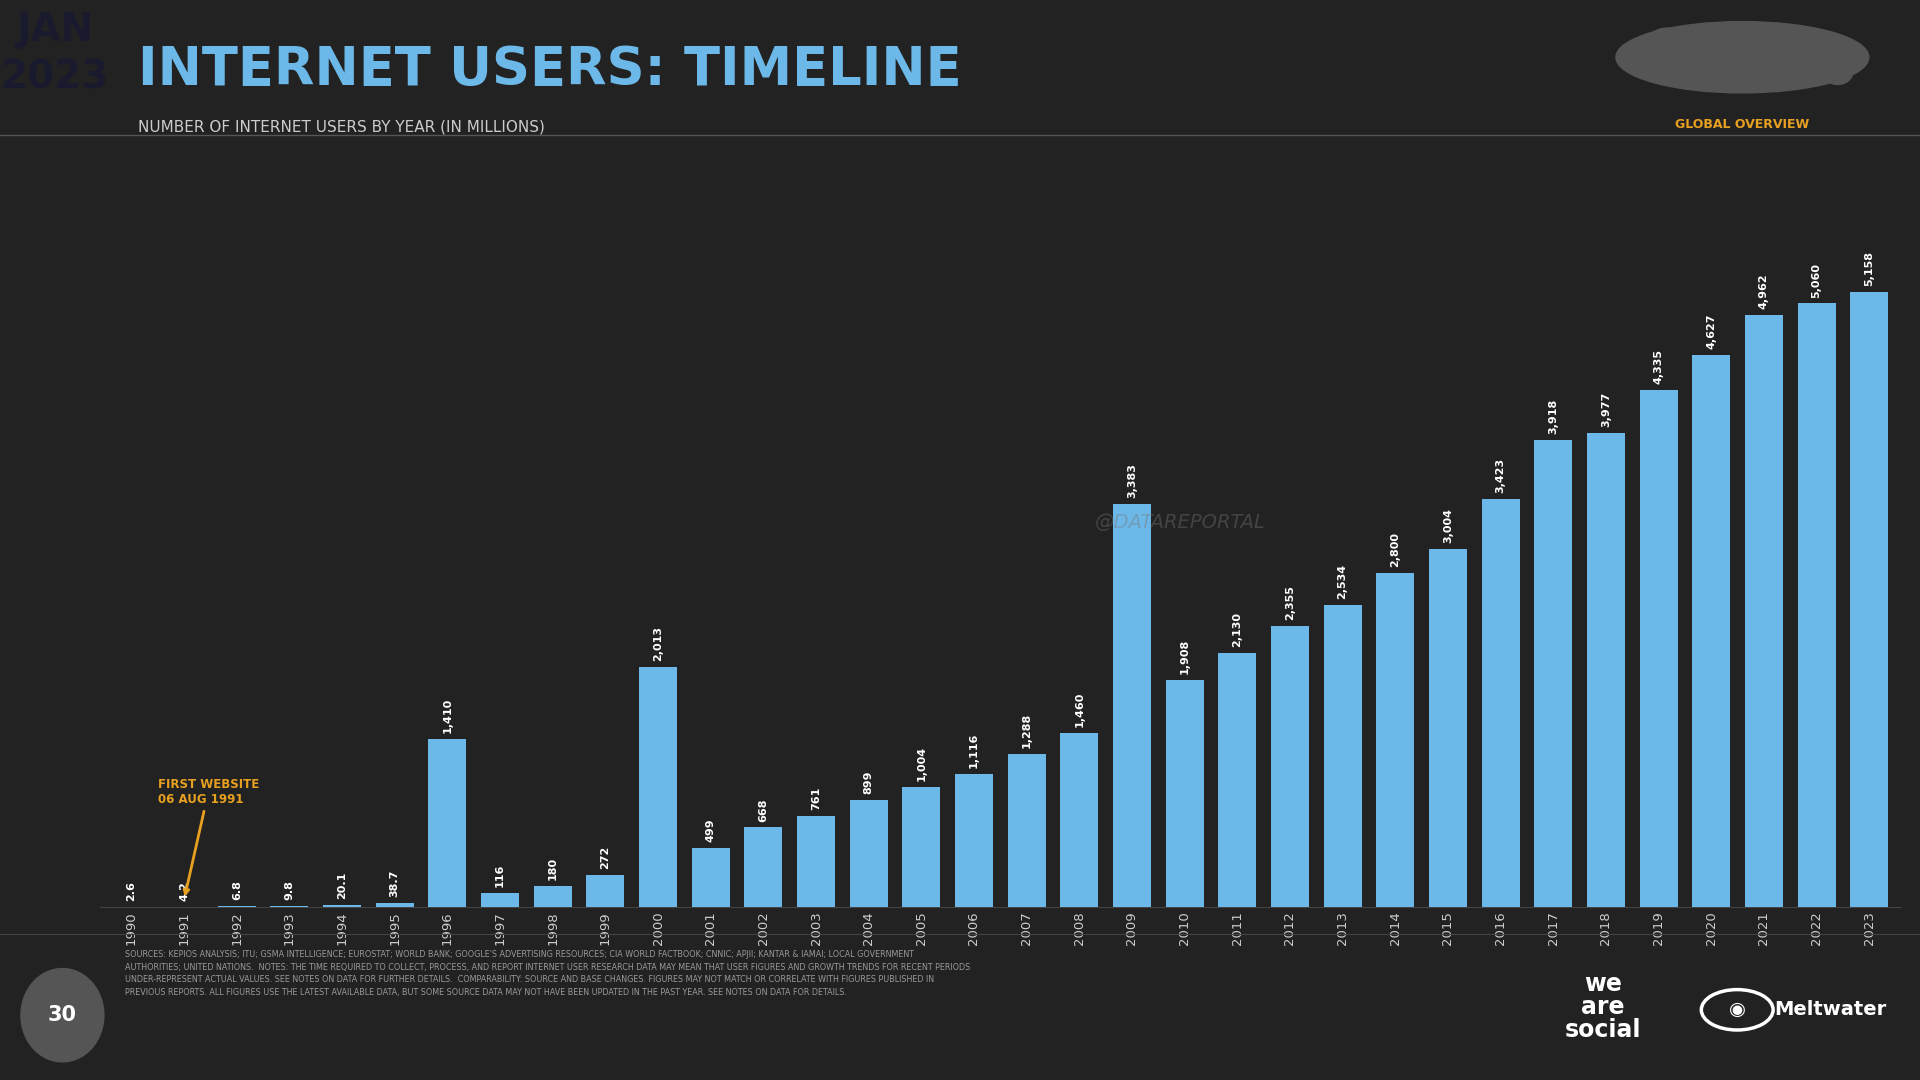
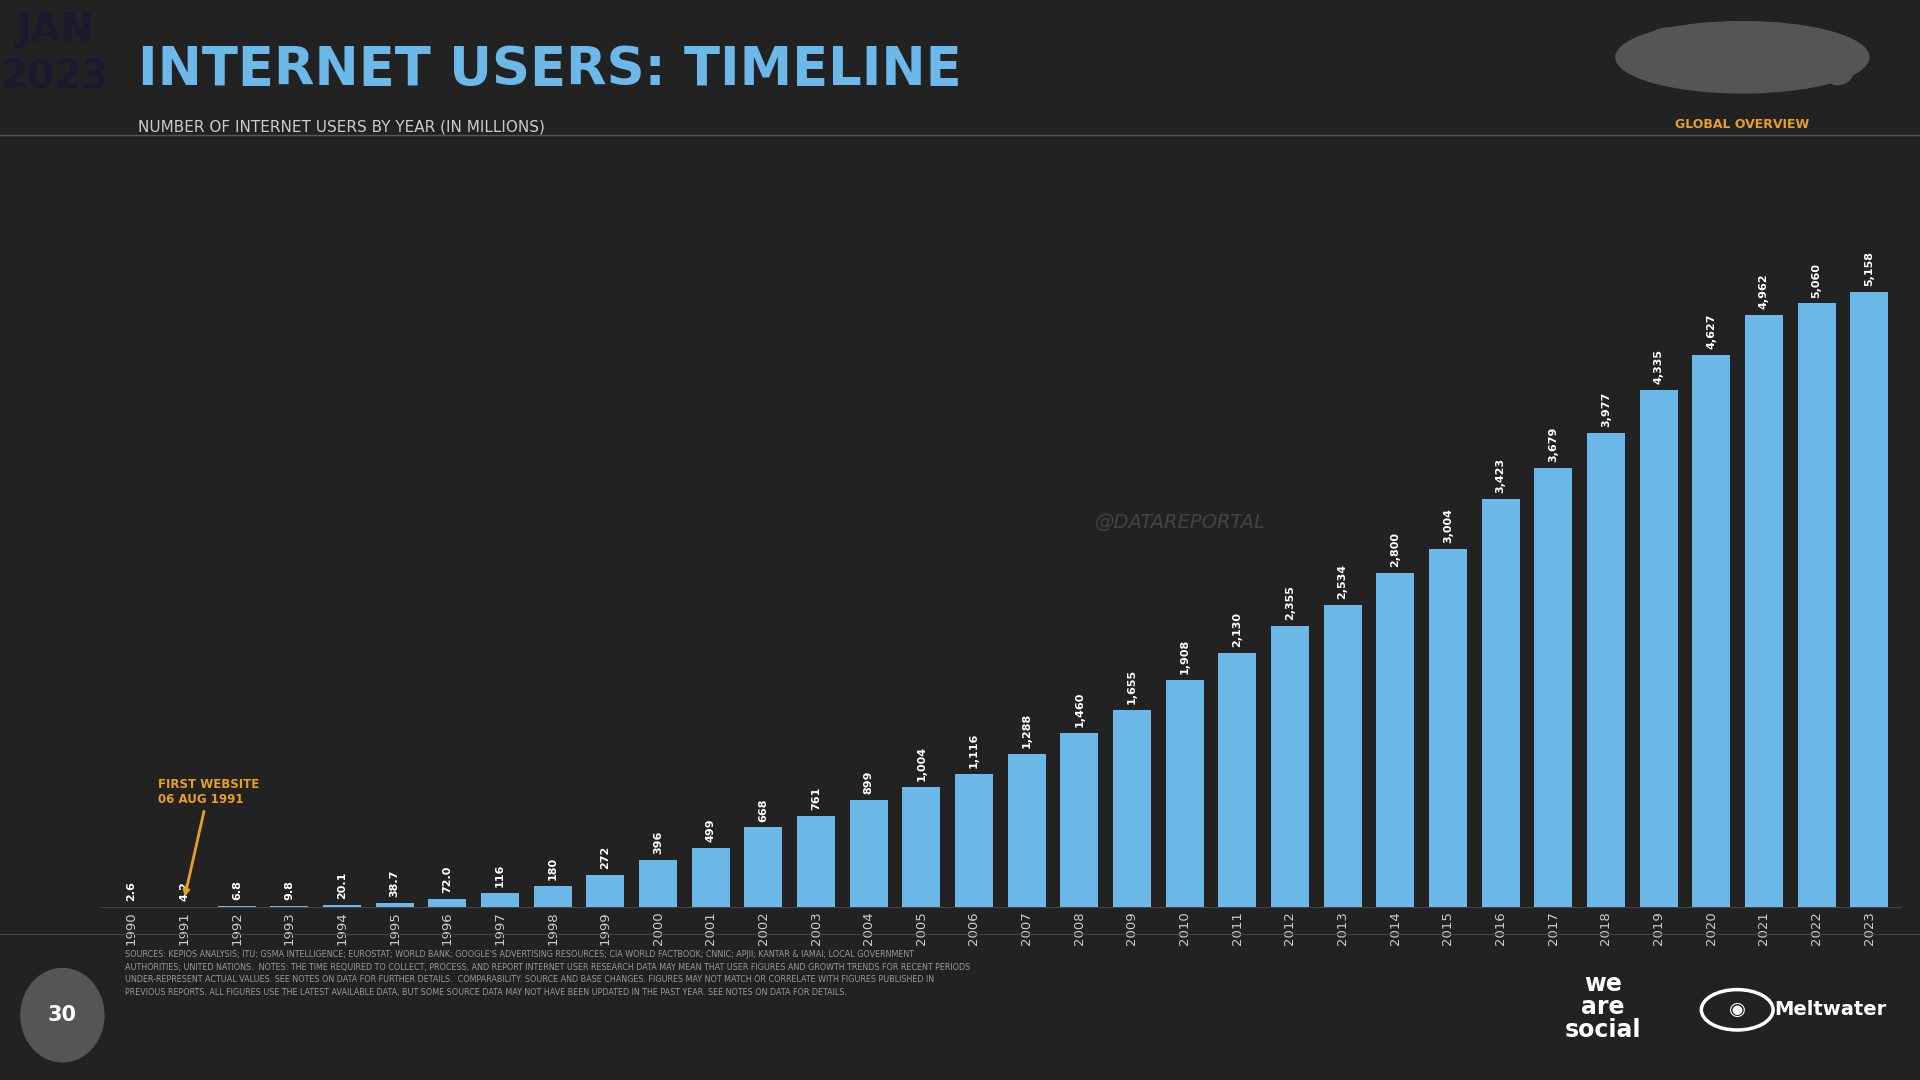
1996: 1,410 -> 72.0
2000: 2,013 -> 396
2009: 3,383 -> 1,655
2017: 3,918 -> 3,679
